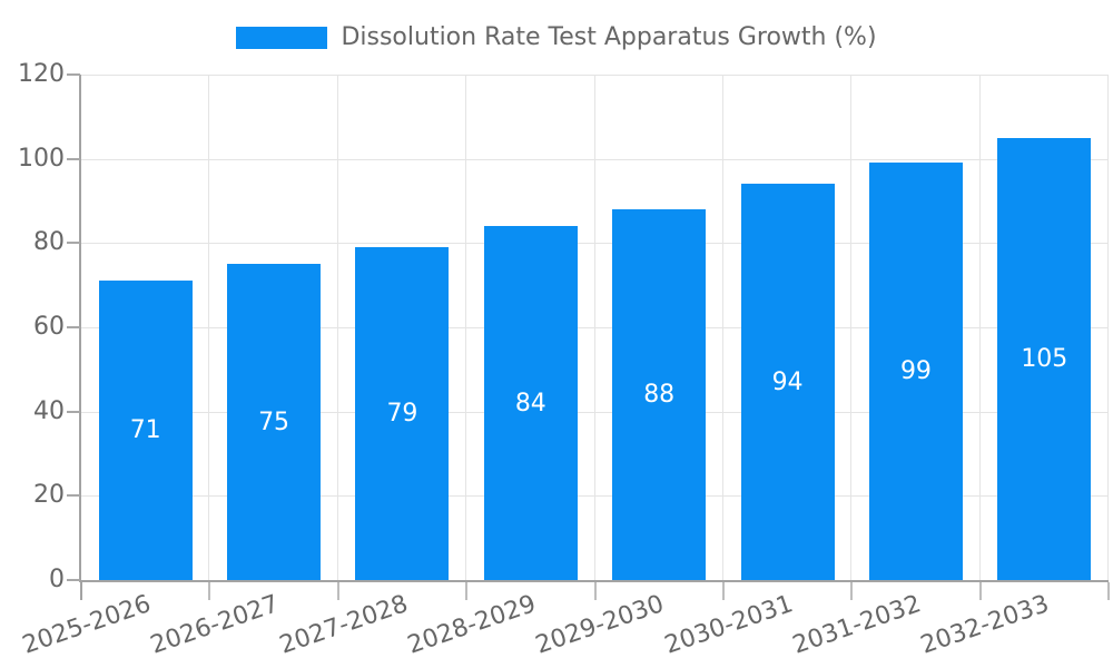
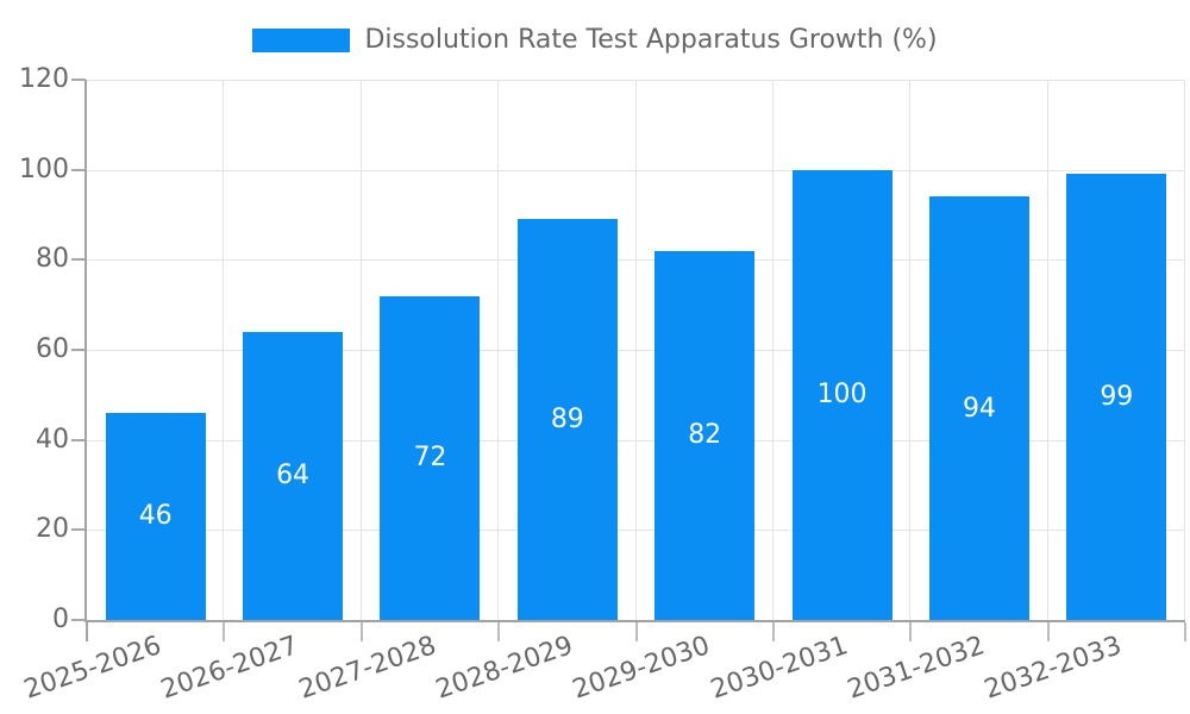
2025-2026: 71 -> 46
2026-2027: 75 -> 64
2027-2028: 79 -> 72
2028-2029: 84 -> 89
2029-2030: 88 -> 82
2030-2031: 94 -> 100
2031-2032: 99 -> 94
2032-2033: 105 -> 99
